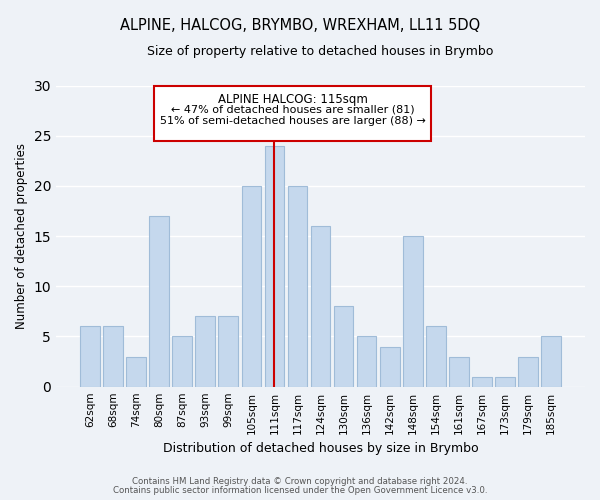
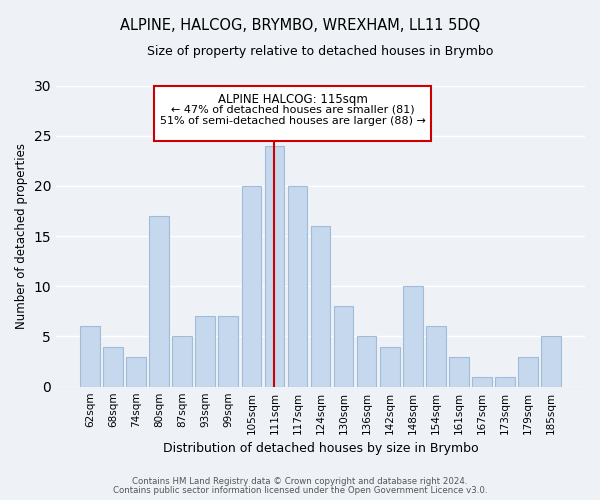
68sqm: 6 -> 4
148sqm: 15 -> 10
